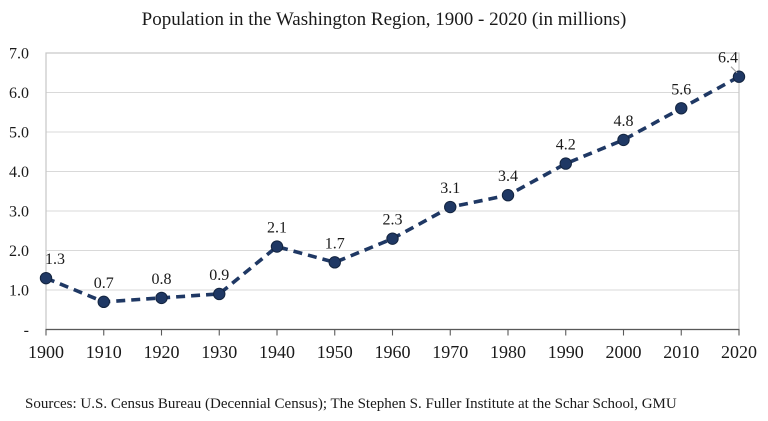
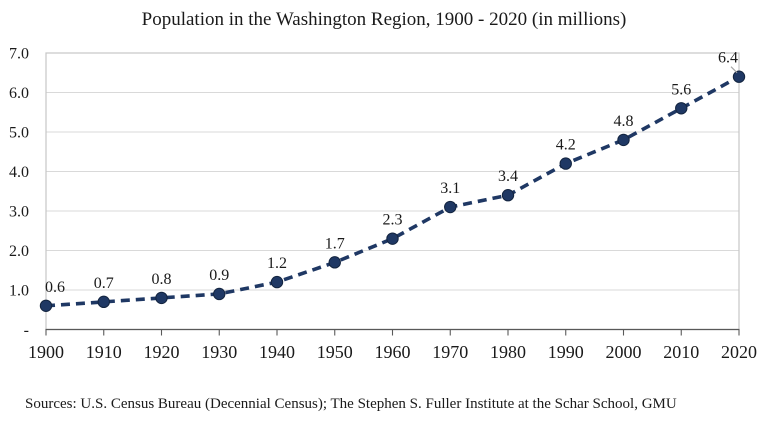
1900: 1.3 -> 0.6
1940: 2.1 -> 1.2
